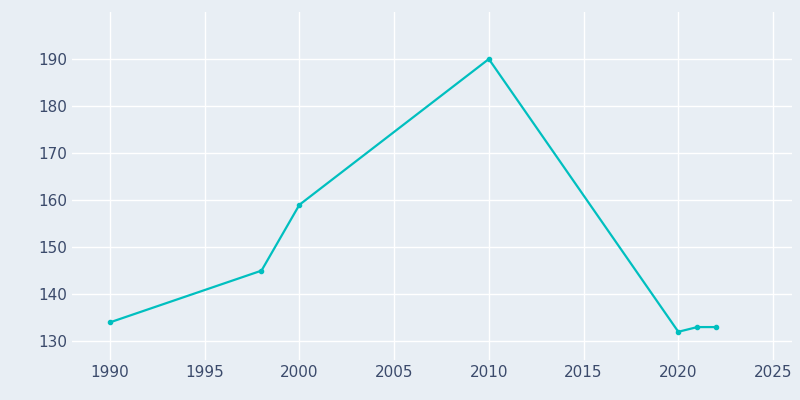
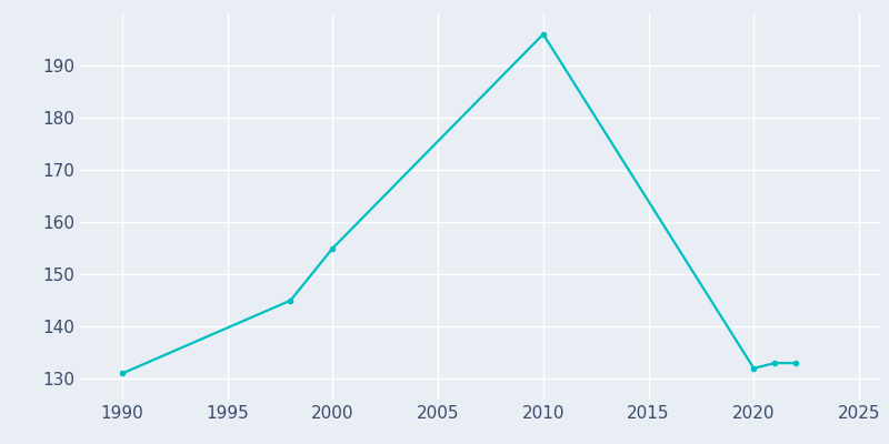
1990: 134 -> 131
2000: 159 -> 155
2010: 190 -> 196
